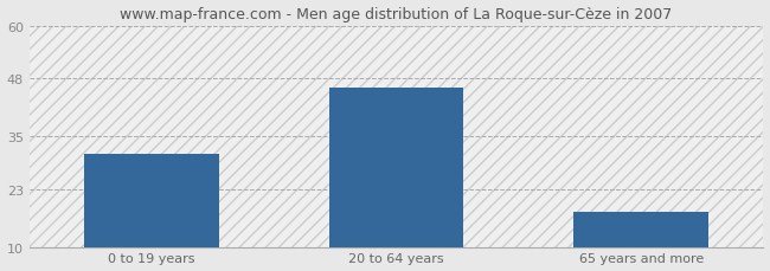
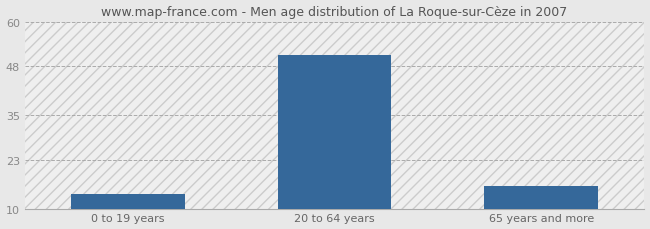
0 to 19 years: 31 -> 14
20 to 64 years: 46 -> 51
65 years and more: 18 -> 16
